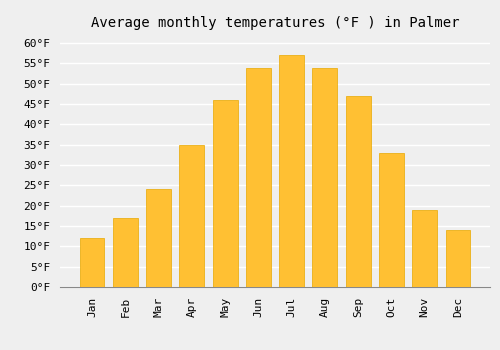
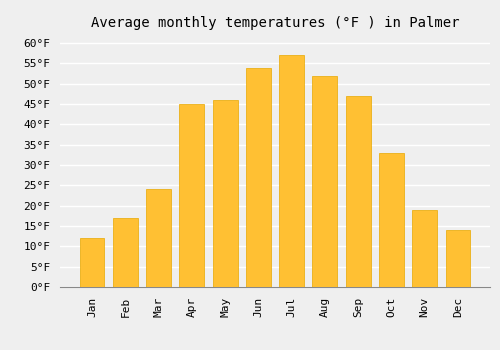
Apr: 35°F -> 45°F
Aug: 54°F -> 52°F
